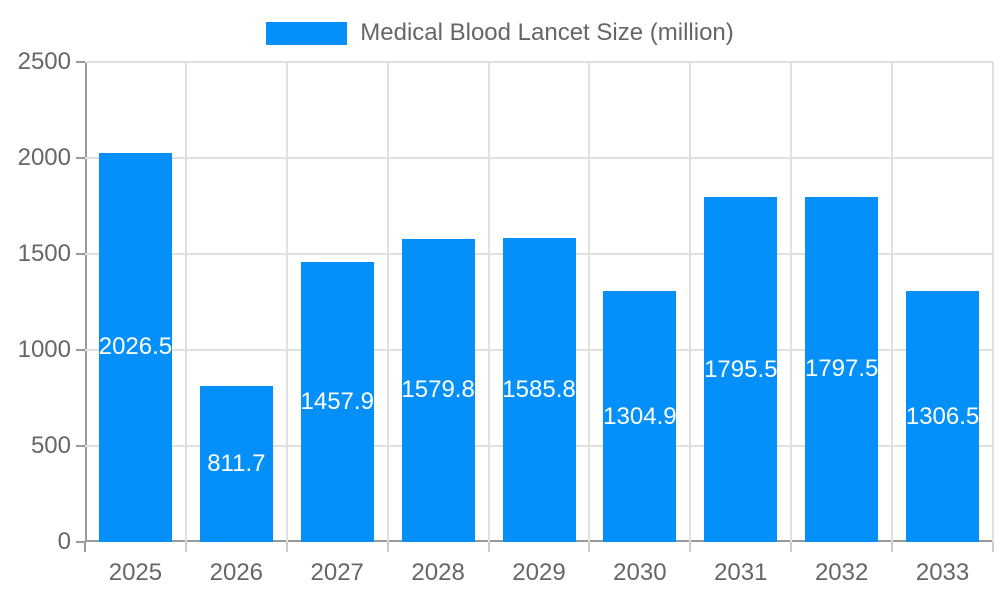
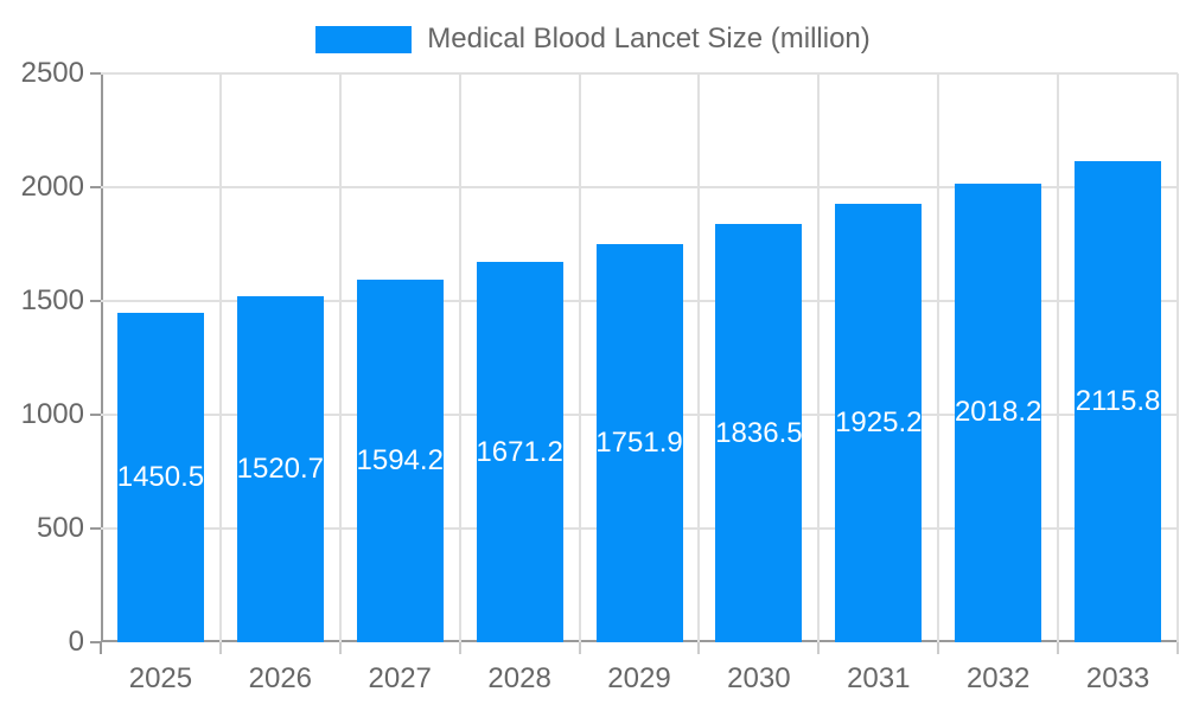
2025: 2026.5 -> 1450.5
2026: 811.7 -> 1520.7
2027: 1457.9 -> 1594.2
2028: 1579.8 -> 1671.2
2029: 1585.8 -> 1751.9
2030: 1304.9 -> 1836.5
2031: 1795.5 -> 1925.2
2032: 1797.5 -> 2018.2
2033: 1306.5 -> 2115.8
